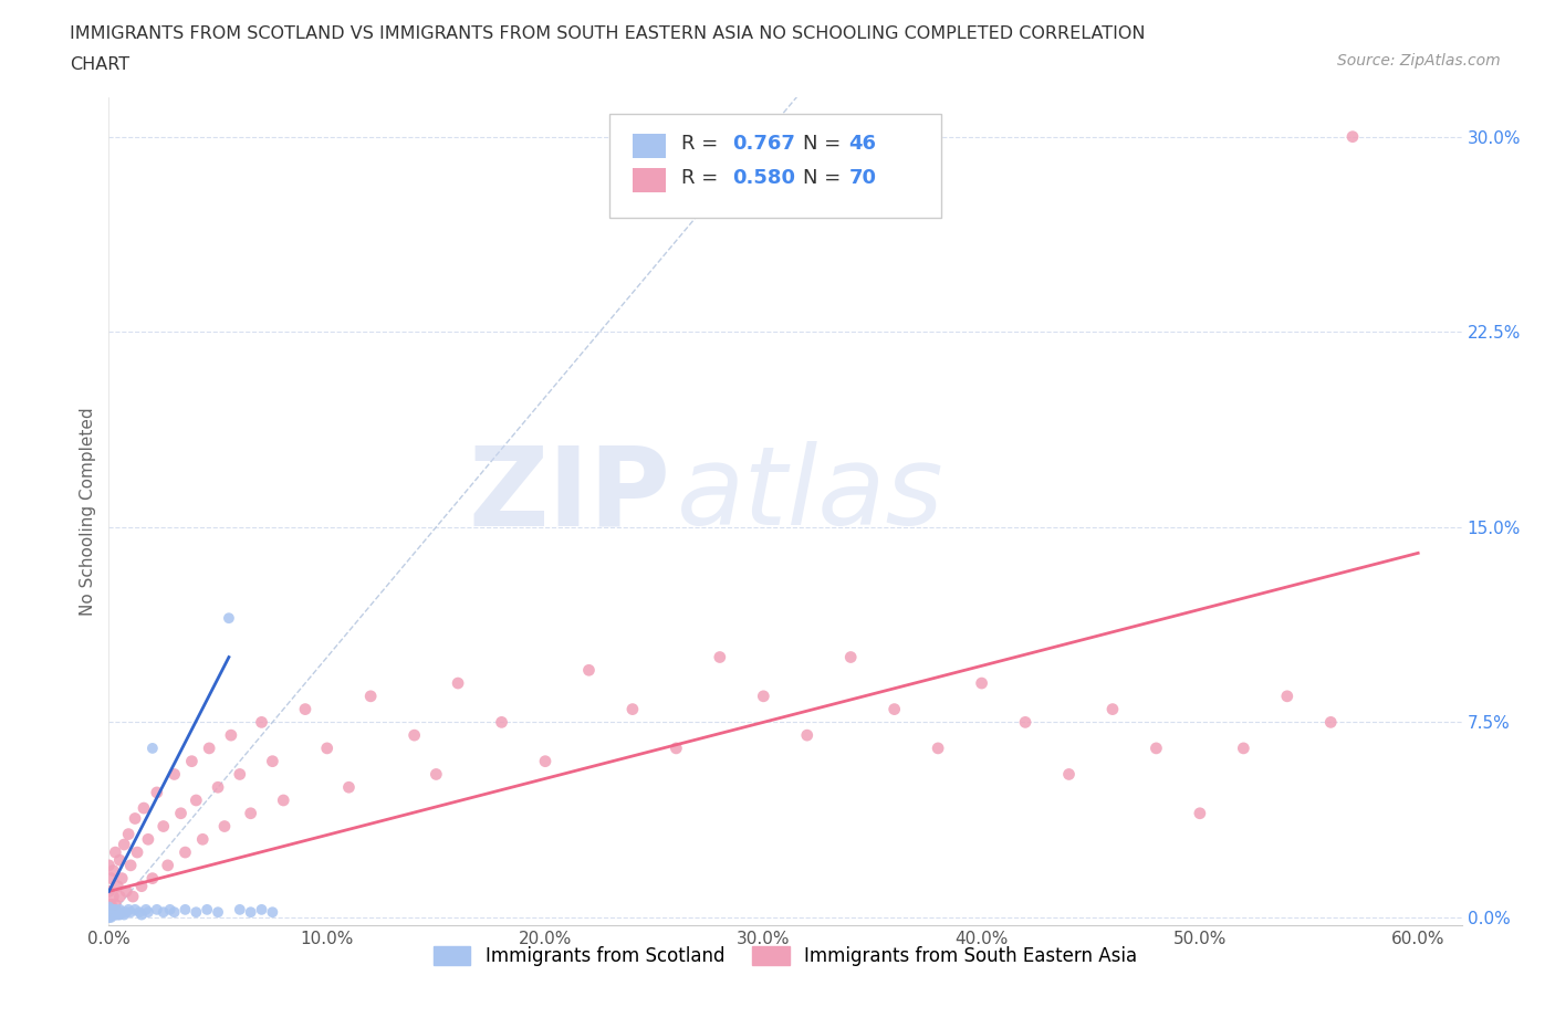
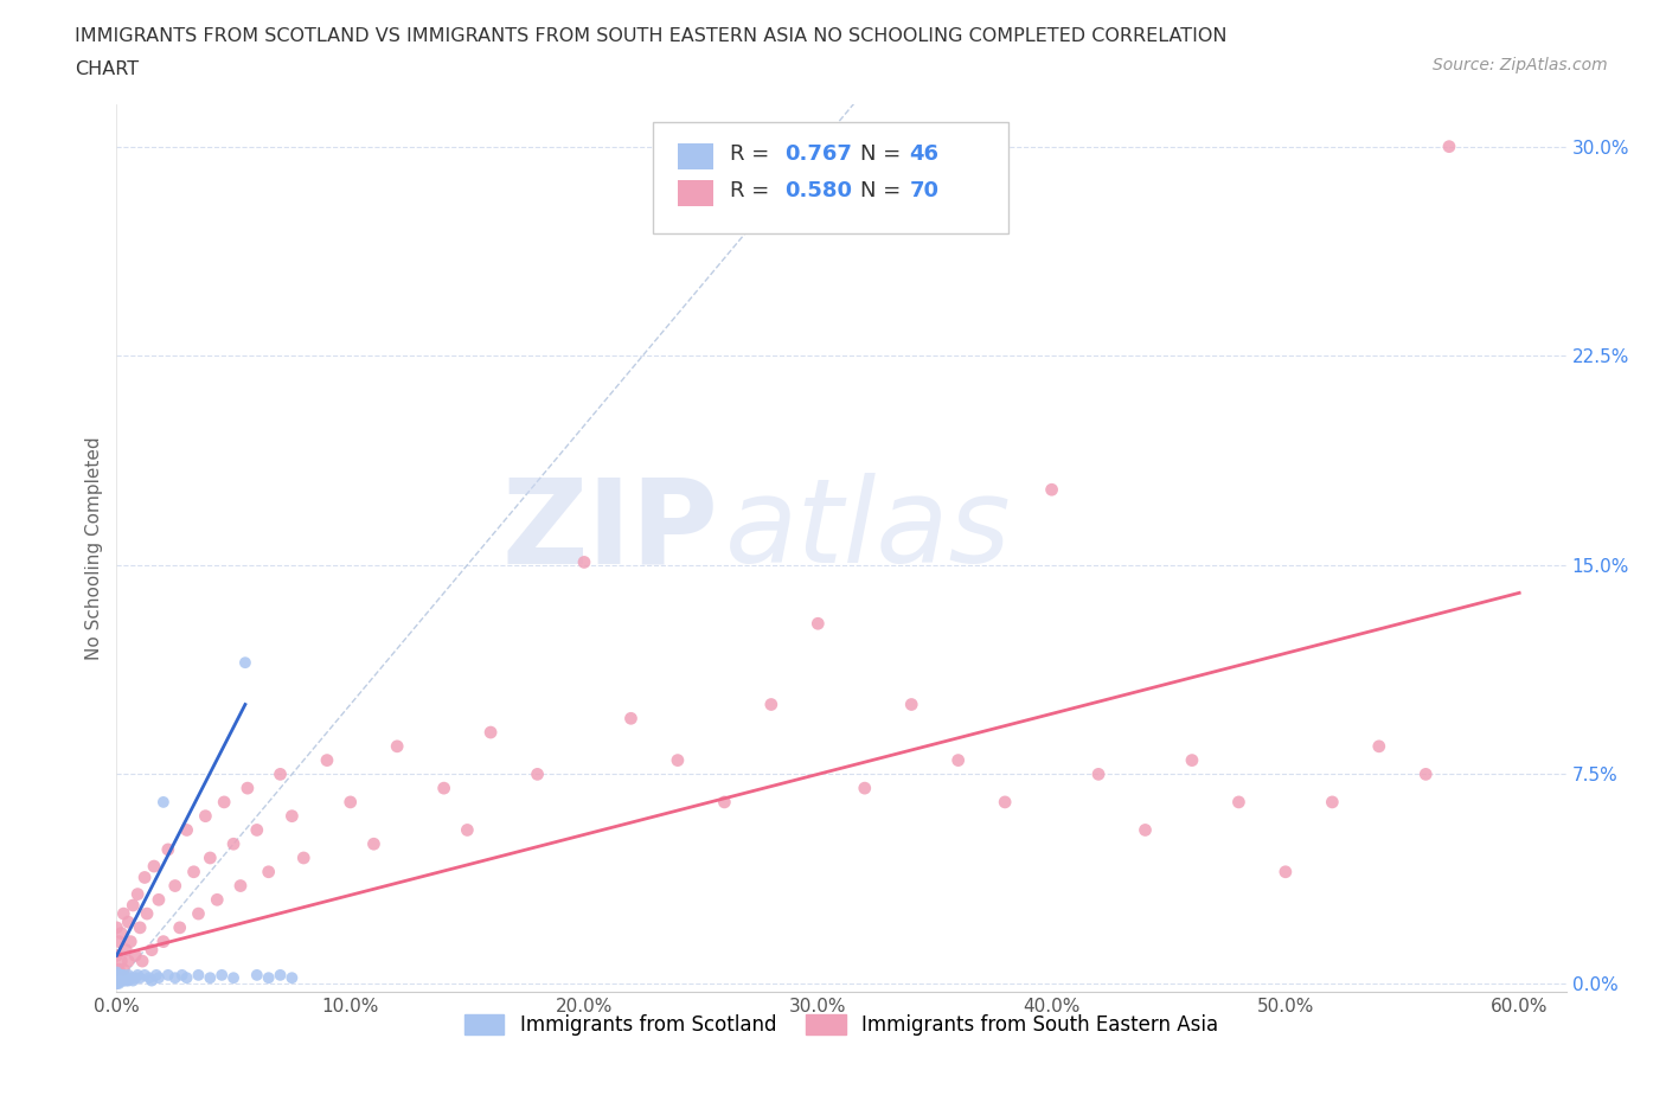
Immigrants from South Eastern Asia/20.0%: 6.0% -> 15.1%
Immigrants from South Eastern Asia/30.0%: 8.5% -> 12.9%
Immigrants from South Eastern Asia/40.0%: 9.0% -> 17.7%
